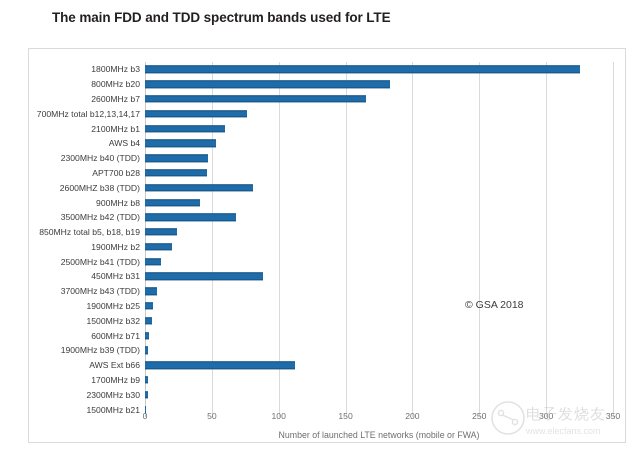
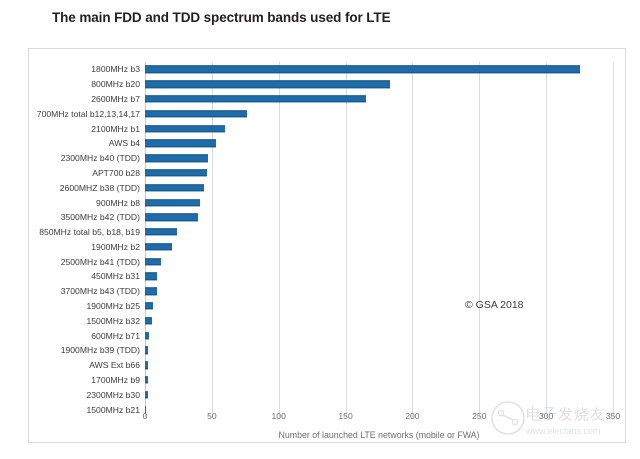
2600MHZ b38 (TDD): 81 -> 44
3500MHz b42 (TDD): 68 -> 40
450MHz b31: 88 -> 9
AWS Ext b66: 112 -> 2
